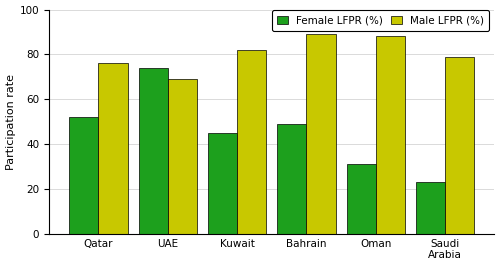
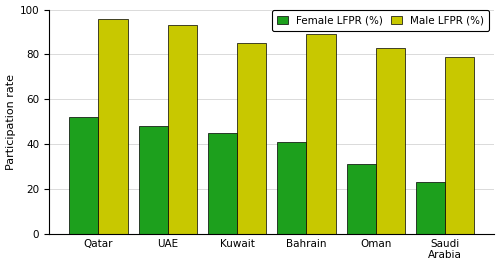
Male LFPR (%)/Qatar: 76 -> 96
Female LFPR (%)/UAE: 74 -> 48
Male LFPR (%)/UAE: 69 -> 93
Male LFPR (%)/Kuwait: 82 -> 85
Female LFPR (%)/Bahrain: 49 -> 41
Male LFPR (%)/Oman: 88 -> 83
